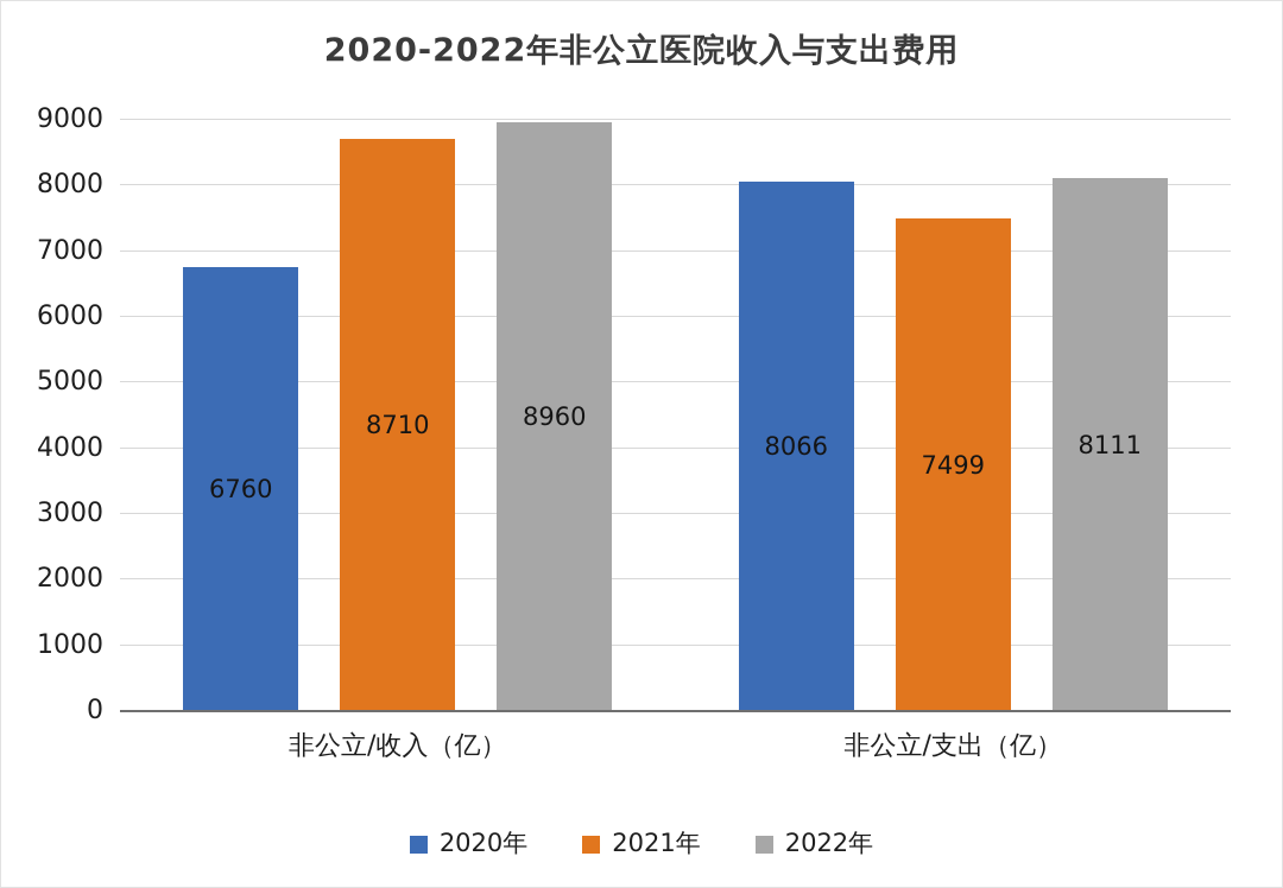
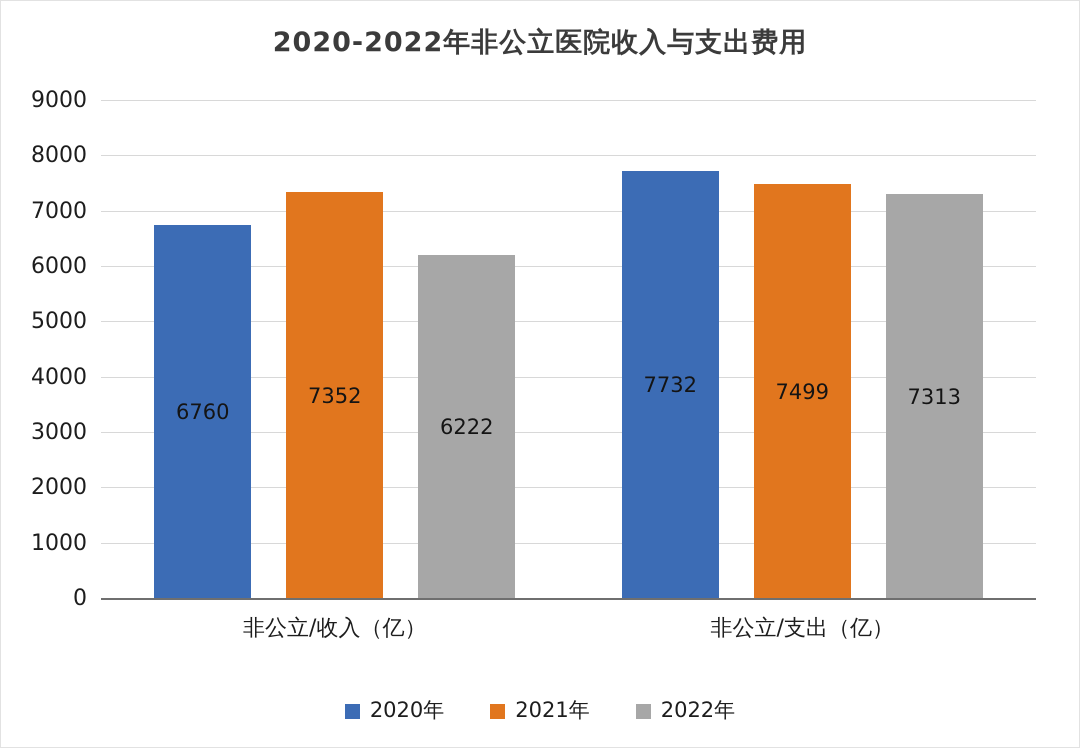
2021年/非公立/收入（亿）: 8710 -> 7352
2022年/非公立/收入（亿）: 8960 -> 6222
2020年/非公立/支出（亿）: 8066 -> 7732
2022年/非公立/支出（亿）: 8111 -> 7313
